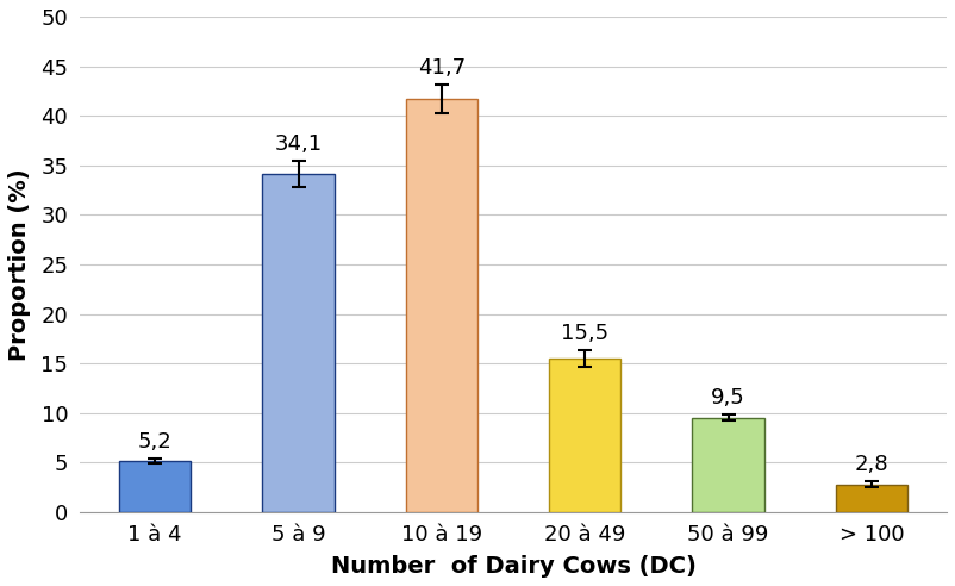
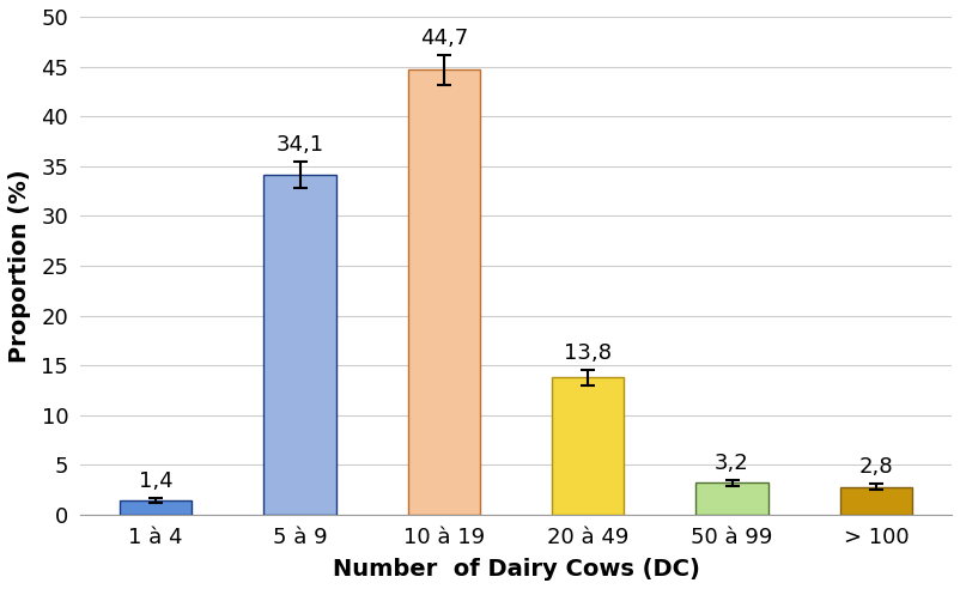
1 à 4: 5,2 -> 1,4
10 à 19: 41,7 -> 44,7
20 à 49: 15,5 -> 13,8
50 à 99: 9,5 -> 3,2
